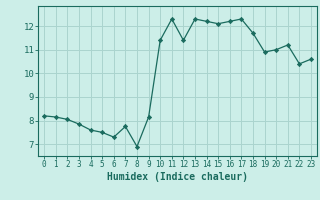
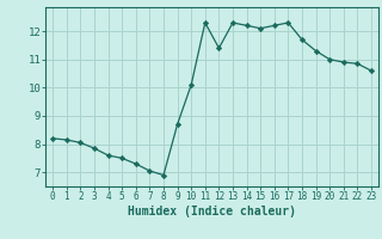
7: 7.75 -> 7.05
9: 8.15 -> 8.70
10: 11.40 -> 10.10
19: 10.90 -> 11.30
21: 11.20 -> 10.90
22: 10.40 -> 10.85
